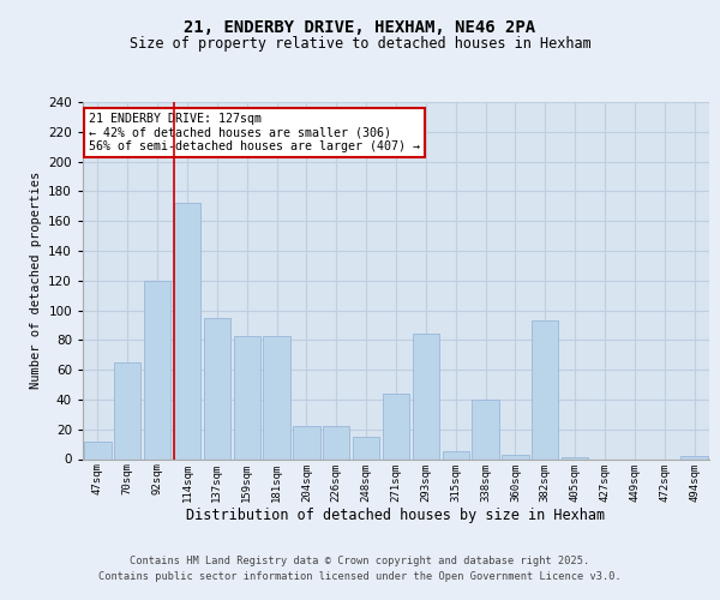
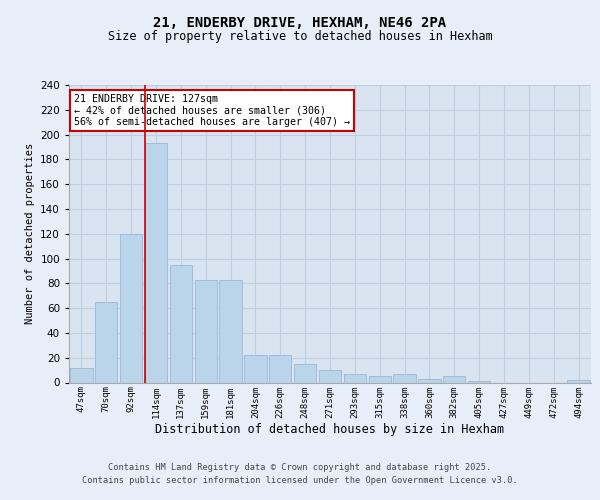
114sqm: 172 -> 193
271sqm: 44 -> 10
293sqm: 84 -> 7
338sqm: 40 -> 7
382sqm: 93 -> 5
